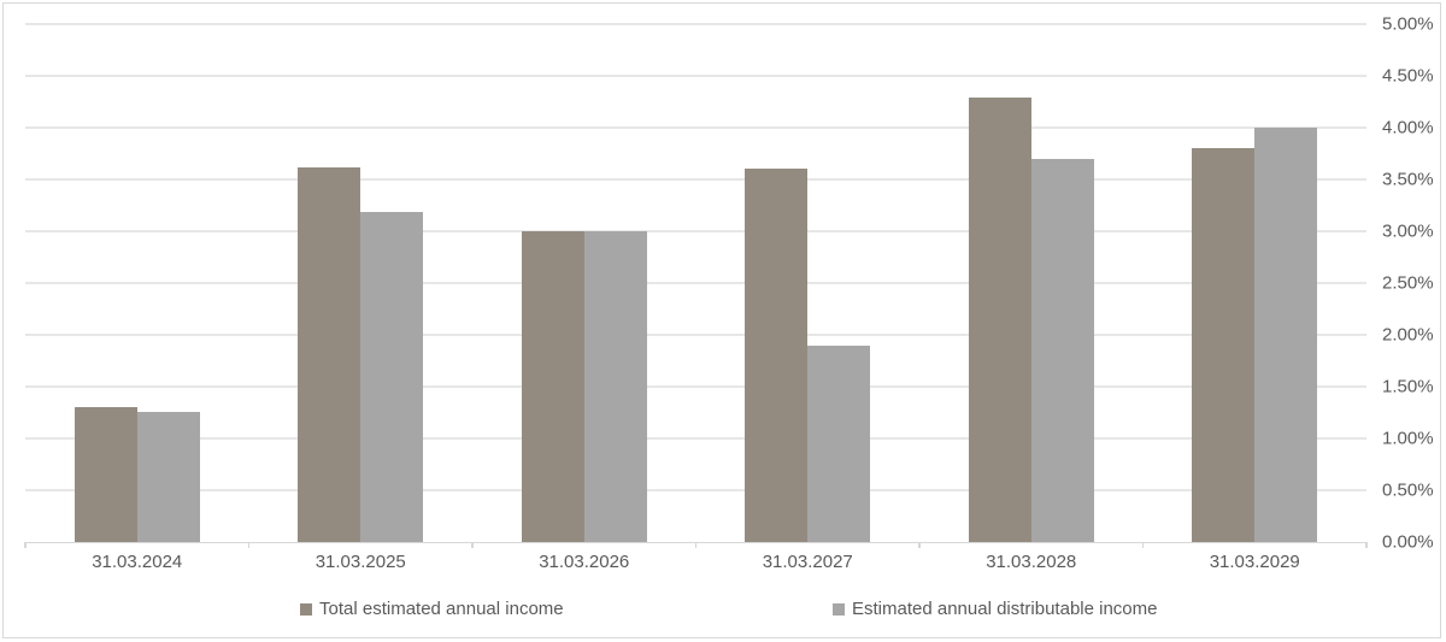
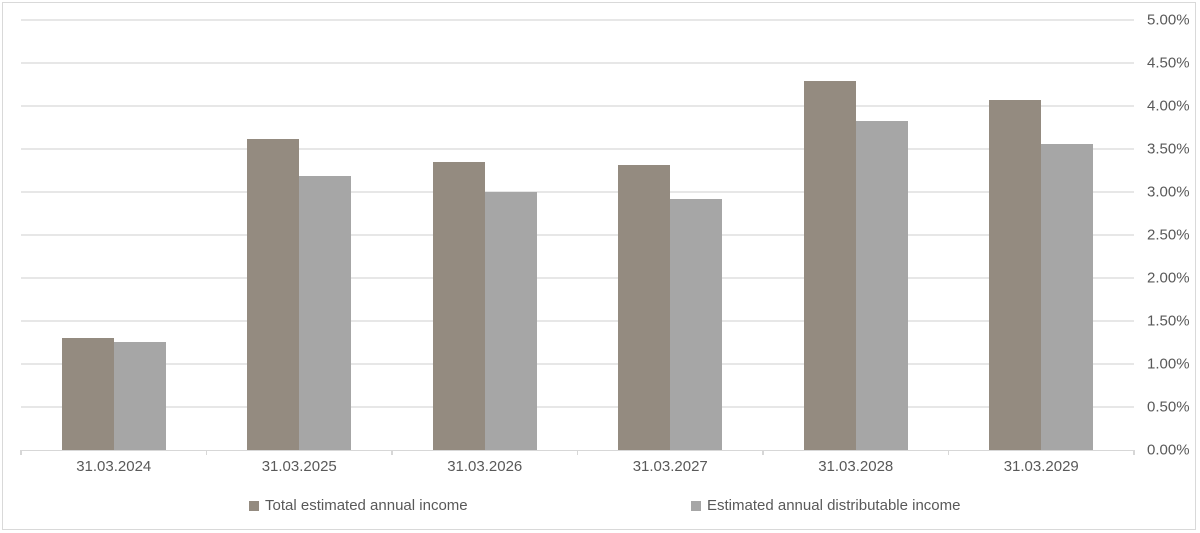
Total estimated annual income/31.03.2026: 3.0% -> 3.4%
Total estimated annual income/31.03.2027: 3.6% -> 3.3%
Estimated annual distributable income/31.03.2027: 1.9% -> 2.9%
Estimated annual distributable income/31.03.2028: 3.7% -> 3.8%
Total estimated annual income/31.03.2029: 3.8% -> 4.1%
Estimated annual distributable income/31.03.2029: 4.0% -> 3.6%
